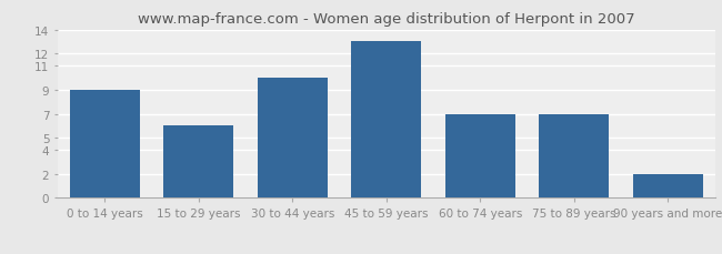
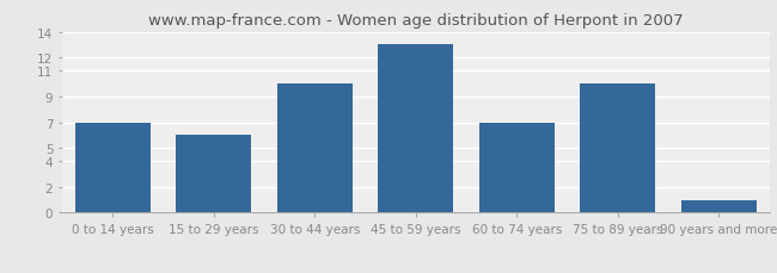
0 to 14 years: 9 -> 7
75 to 89 years: 7 -> 10
90 years and more: 2 -> 1
